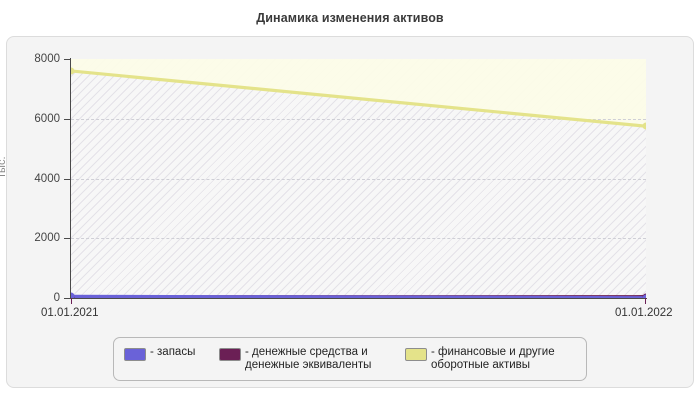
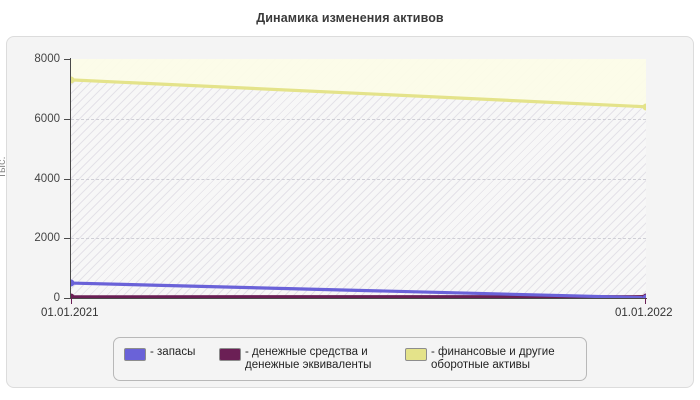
- запасы/01.01.2021: 100 -> 500
- финансовые и другие оборотные активы/01.01.2021: 7600 -> 7300
- финансовые и другие оборотные активы/01.01.2022: 5800 -> 6400
